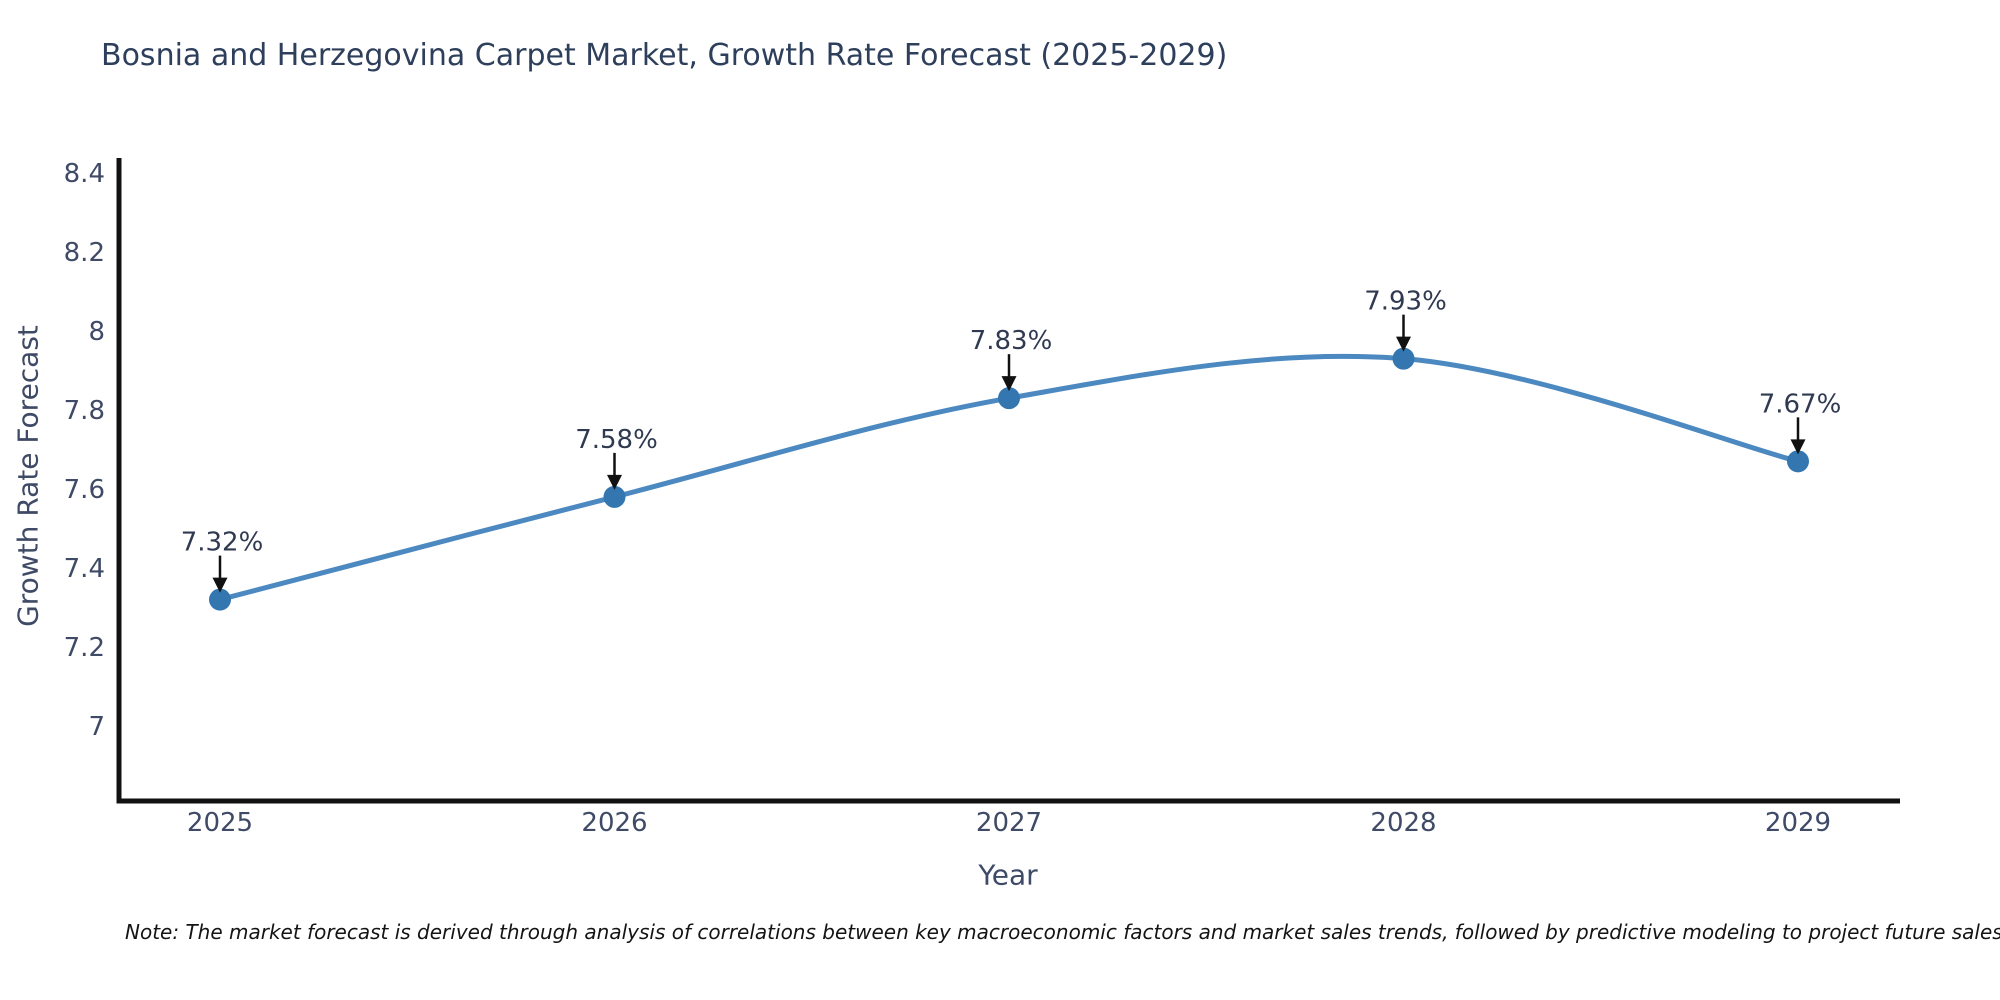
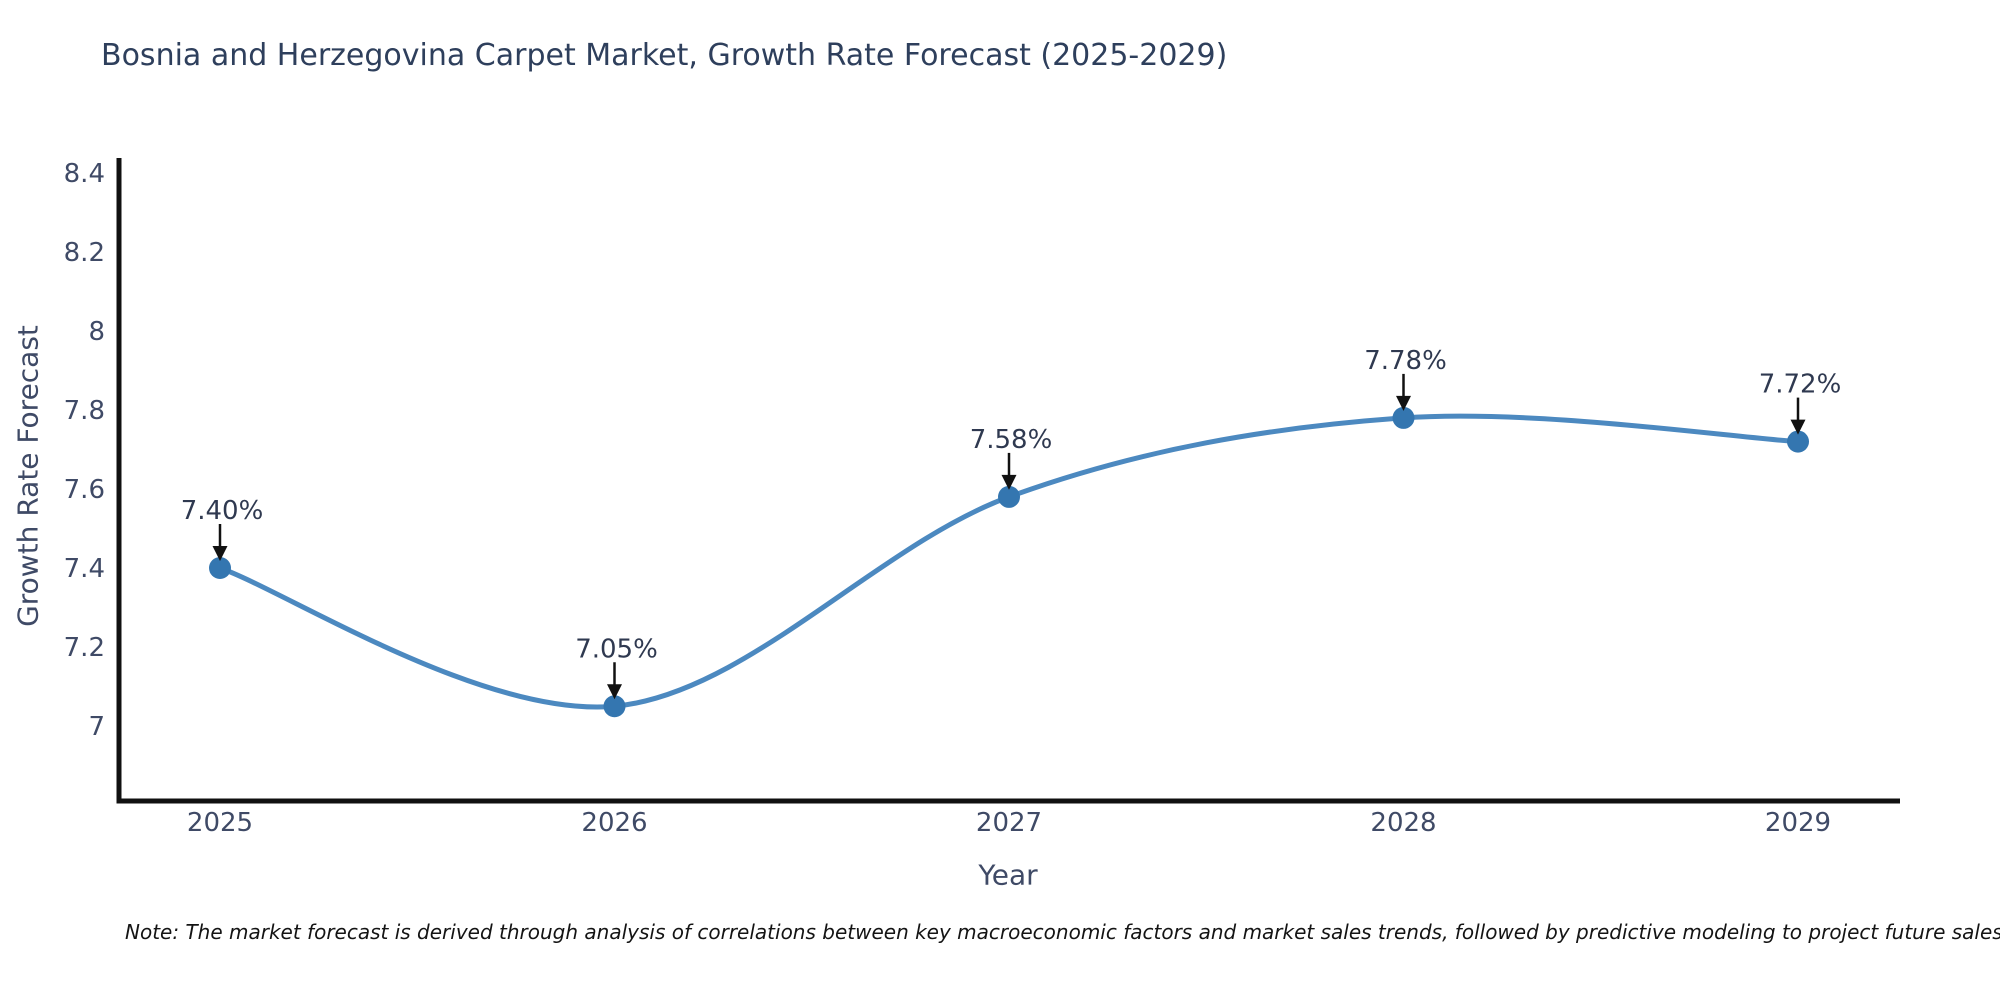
2025: 7.32% -> 7.40%
2026: 7.58% -> 7.05%
2027: 7.83% -> 7.58%
2028: 7.93% -> 7.78%
2029: 7.67% -> 7.72%
